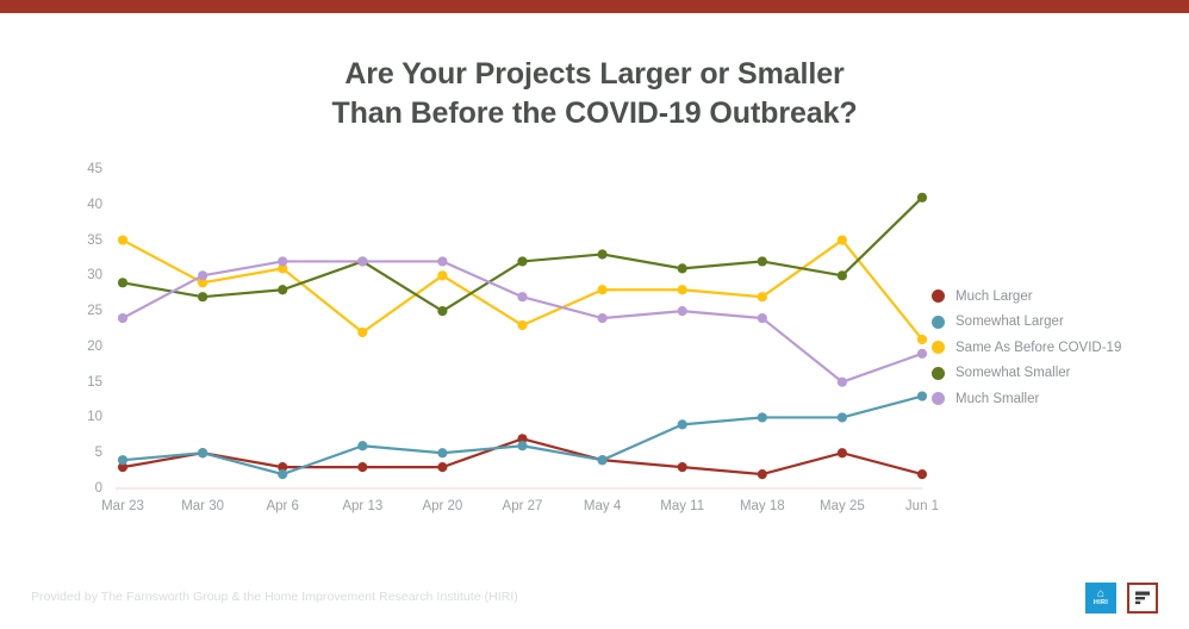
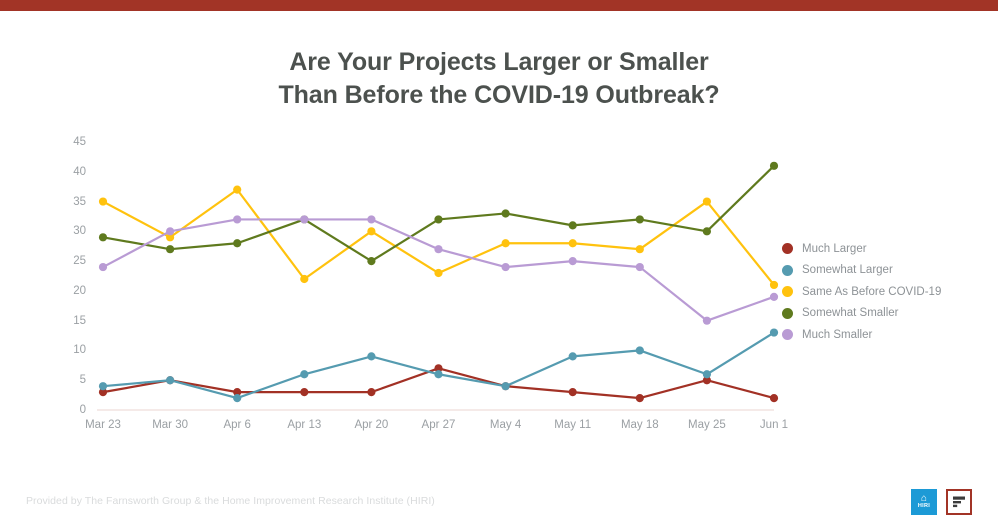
Same As Before COVID-19/Apr 6: 31 -> 37
Somewhat Larger/Apr 20: 5 -> 9
Somewhat Larger/May 25: 10 -> 6
